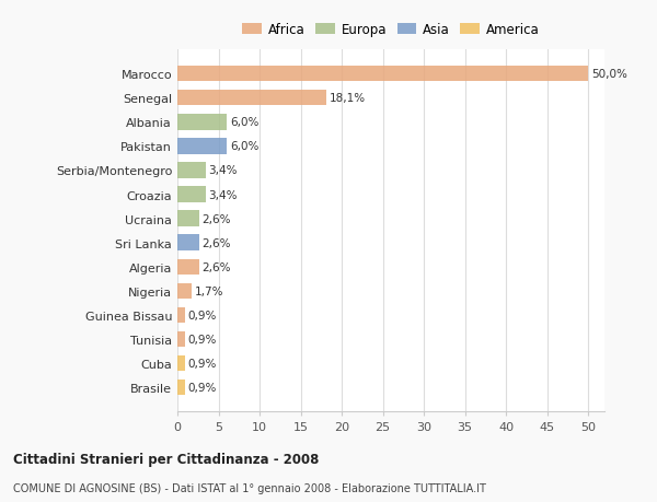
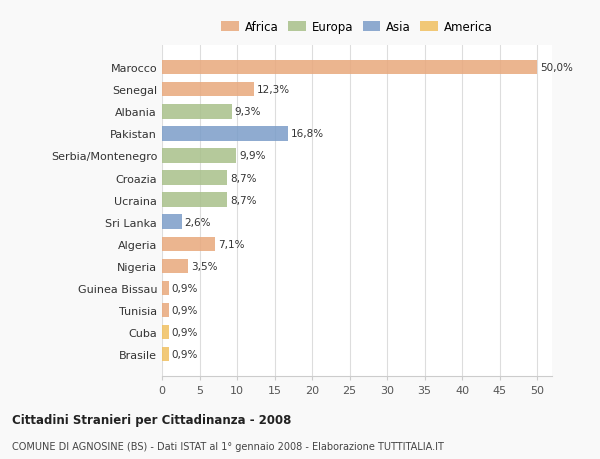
Senegal: 18,1% -> 12,3%
Albania: 6,0% -> 9,3%
Pakistan: 6,0% -> 16,8%
Serbia/Montenegro: 3,4% -> 9,9%
Croazia: 3,4% -> 8,7%
Ucraina: 2,6% -> 8,7%
Algeria: 2,6% -> 7,1%
Nigeria: 1,7% -> 3,5%
